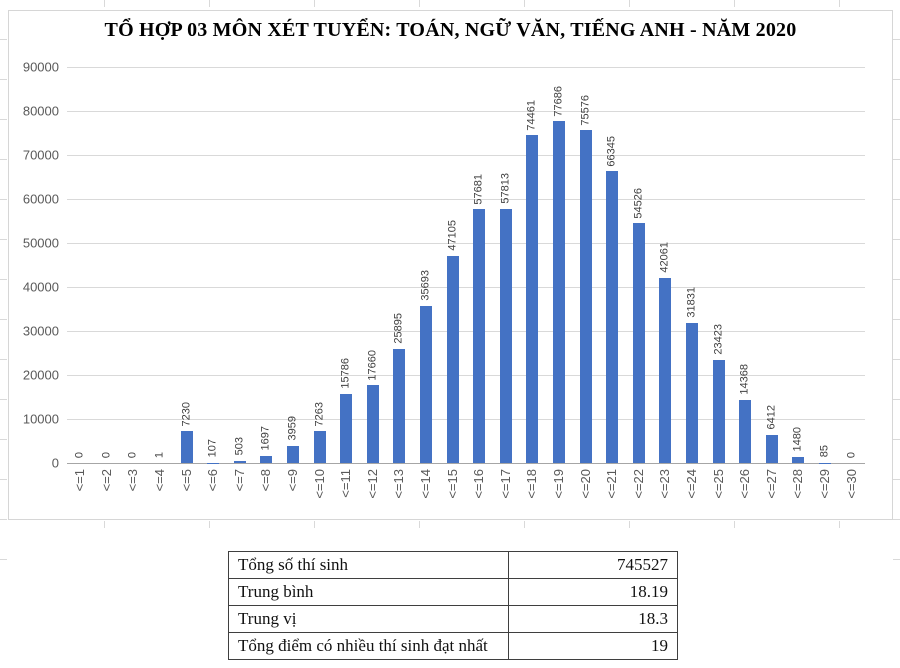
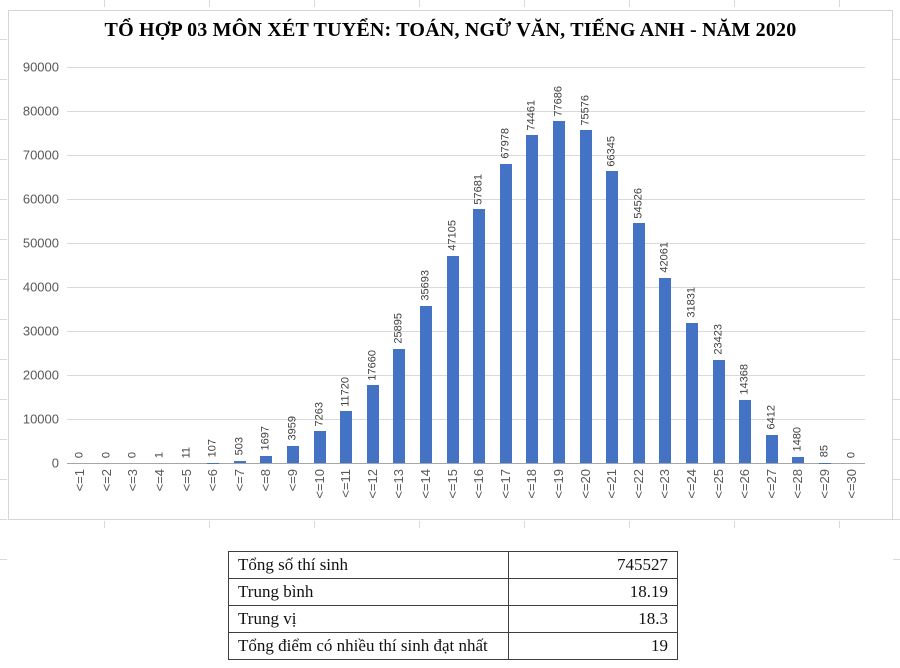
<=5: 7230 -> 11
<=11: 15786 -> 11720
<=17: 57813 -> 67978
